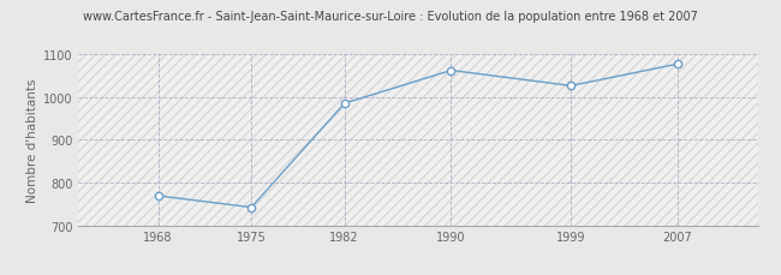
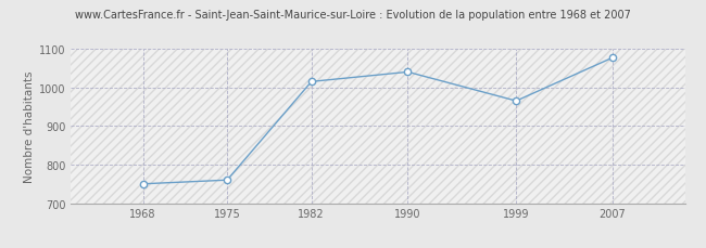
1968: 769 -> 750
1975: 742 -> 760
1982: 985 -> 1015
1990: 1062 -> 1040
1999: 1026 -> 965
